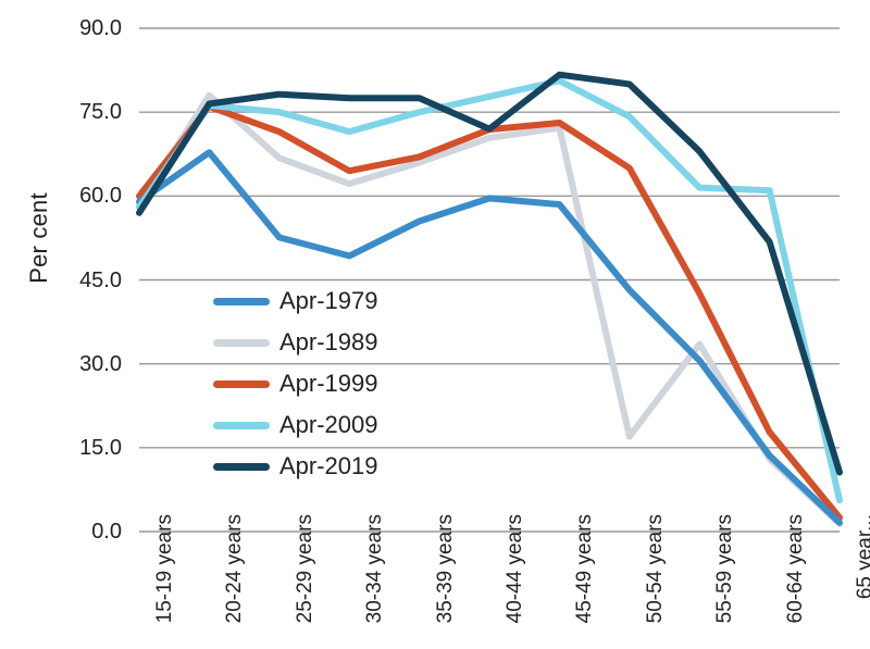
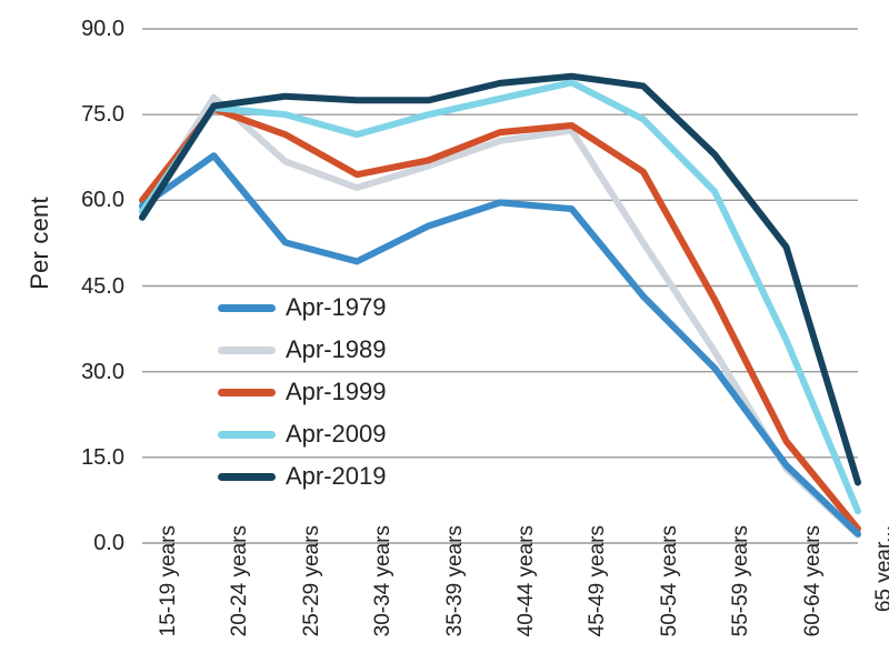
Apr-2019/40-44 years: 72 -> 80
Apr-1989/50-54 years: 17 -> 53
Apr-2009/60-64 years: 61 -> 36
